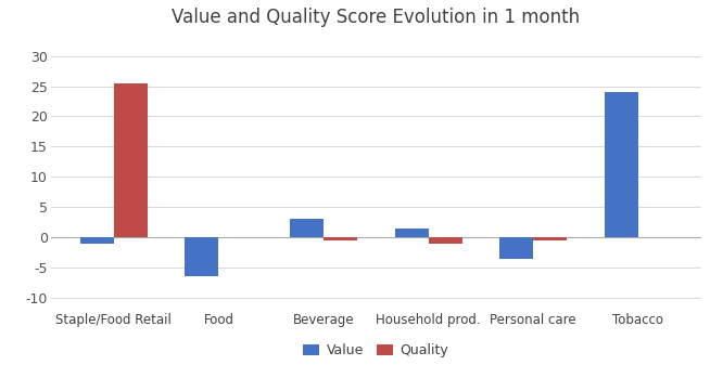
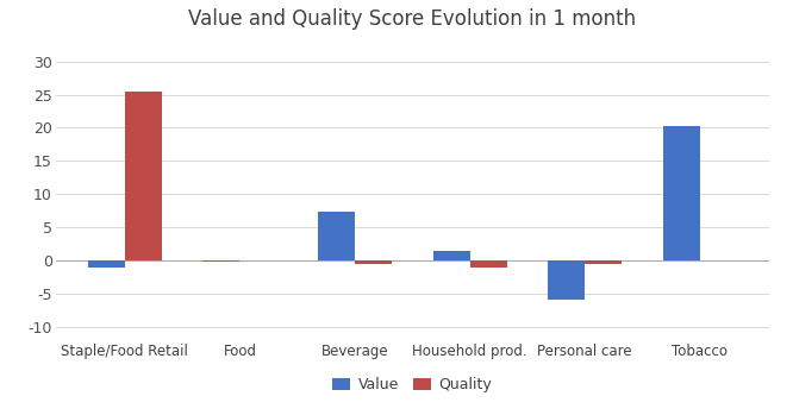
Value/Food: -6.5 -> -0.2
Value/Beverage: 3.0 -> 7.4
Value/Personal care: -3.5 -> -5.8
Value/Tobacco: 24.0 -> 20.2
